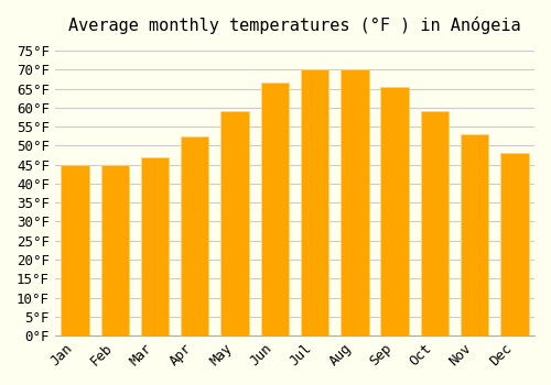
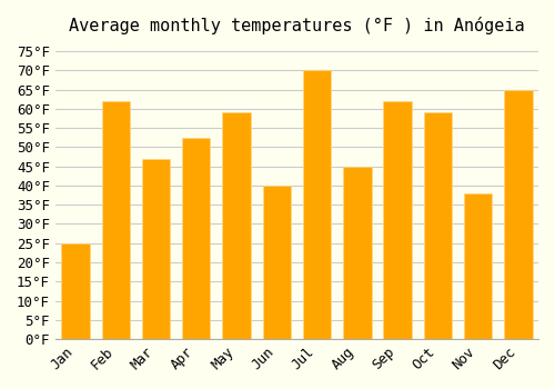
Jan: 45.0°F -> 25.0°F
Feb: 45.0°F -> 62.0°F
Jun: 66.5°F -> 40.0°F
Aug: 70.0°F -> 45.0°F
Sep: 65.5°F -> 62.0°F
Nov: 53.0°F -> 38.0°F
Dec: 48.0°F -> 65.0°F
